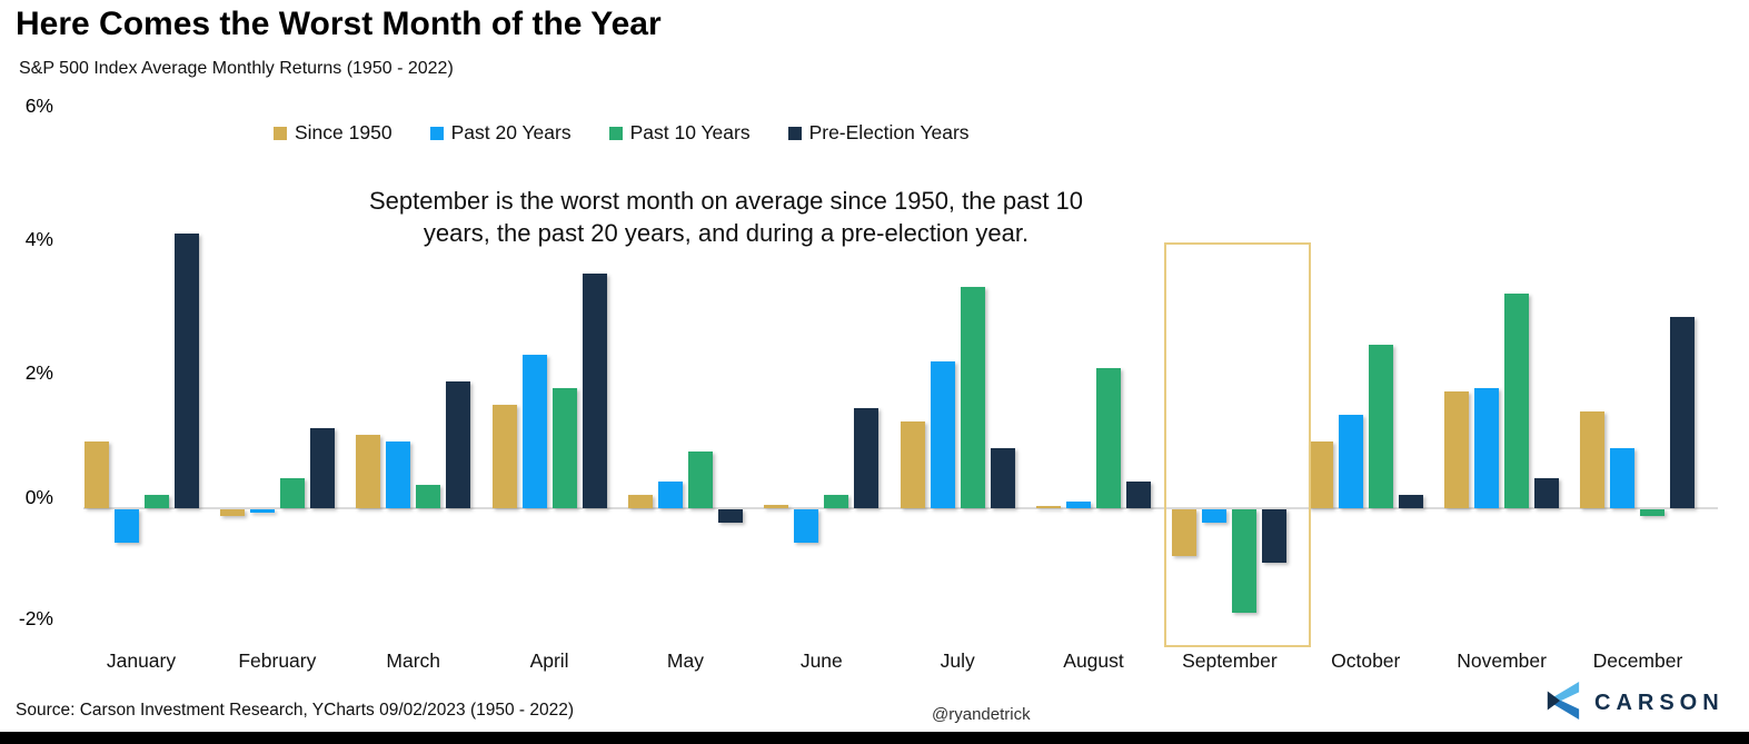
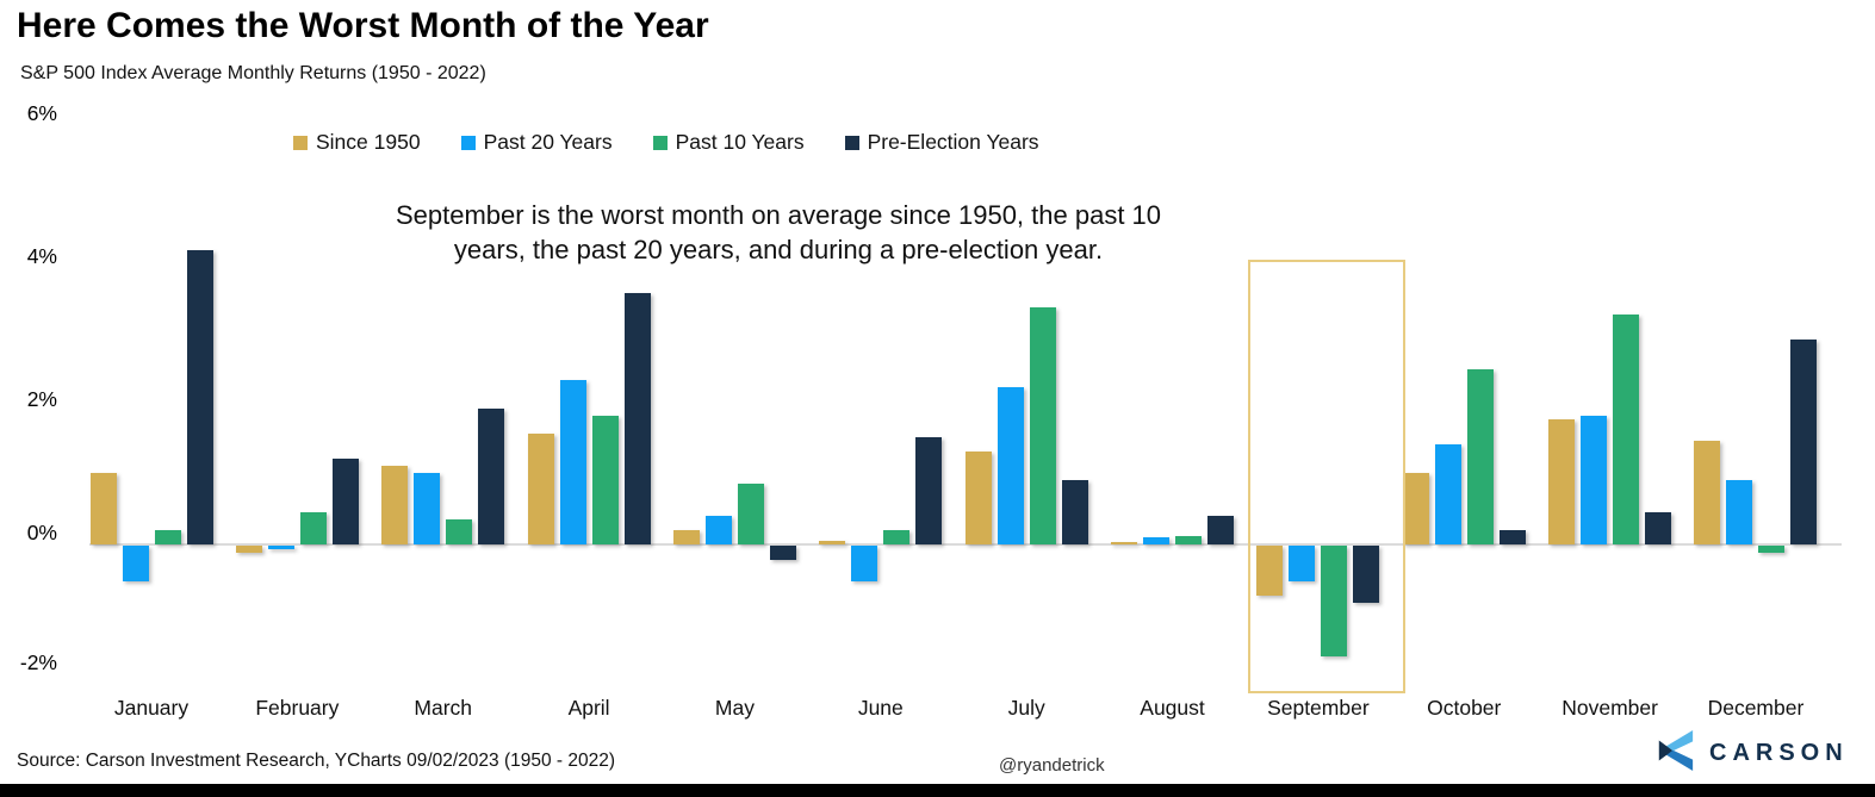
Past 10 Years/August: 2.1% -> 0.1%
Past 20 Years/September: -0.2% -> -0.5%
